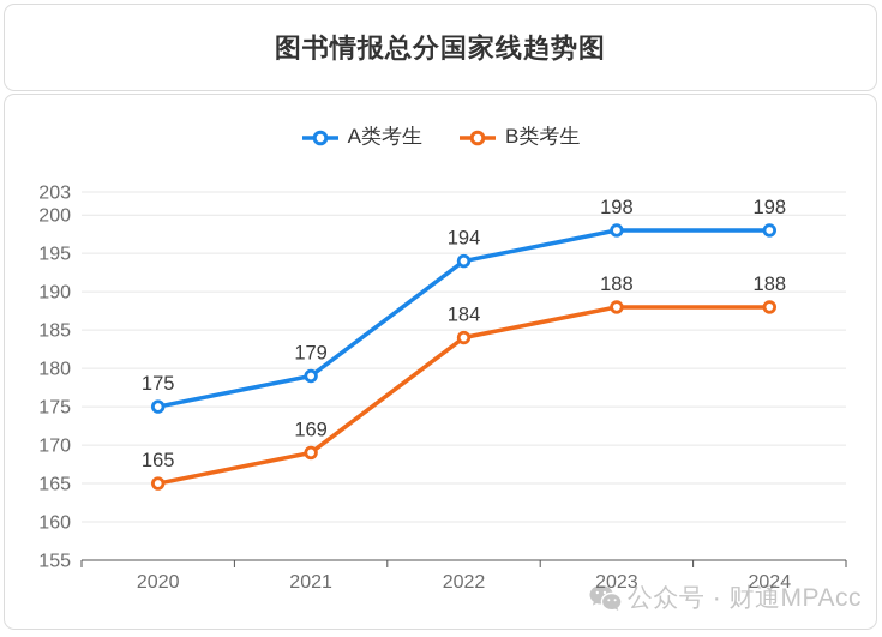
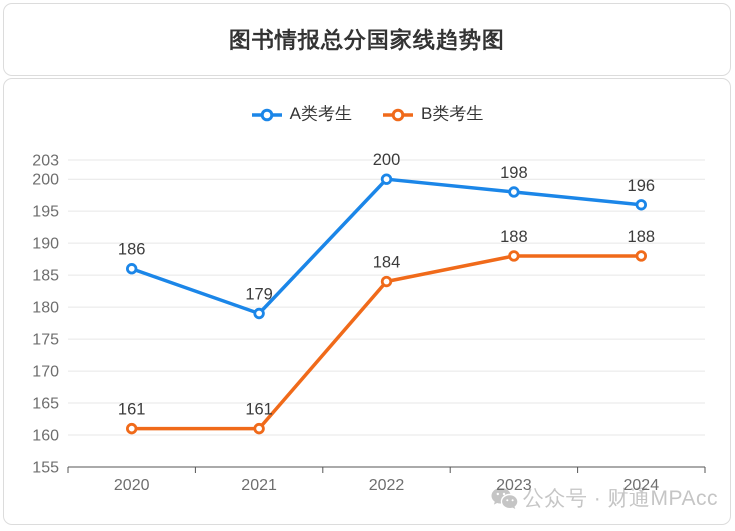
A类考生/2020: 175 -> 186
B类考生/2020: 165 -> 161
B类考生/2021: 169 -> 161
A类考生/2022: 194 -> 200
A类考生/2024: 198 -> 196
